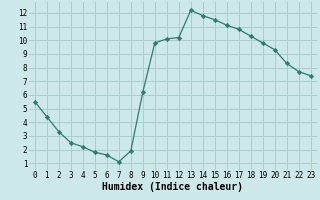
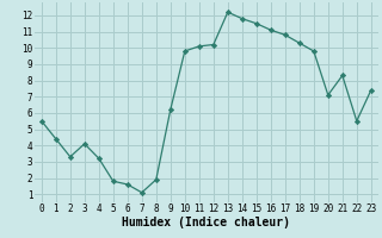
3: 2.5 -> 4.1
4: 2.2 -> 3.2
20: 9.3 -> 7.1
22: 7.7 -> 5.5
